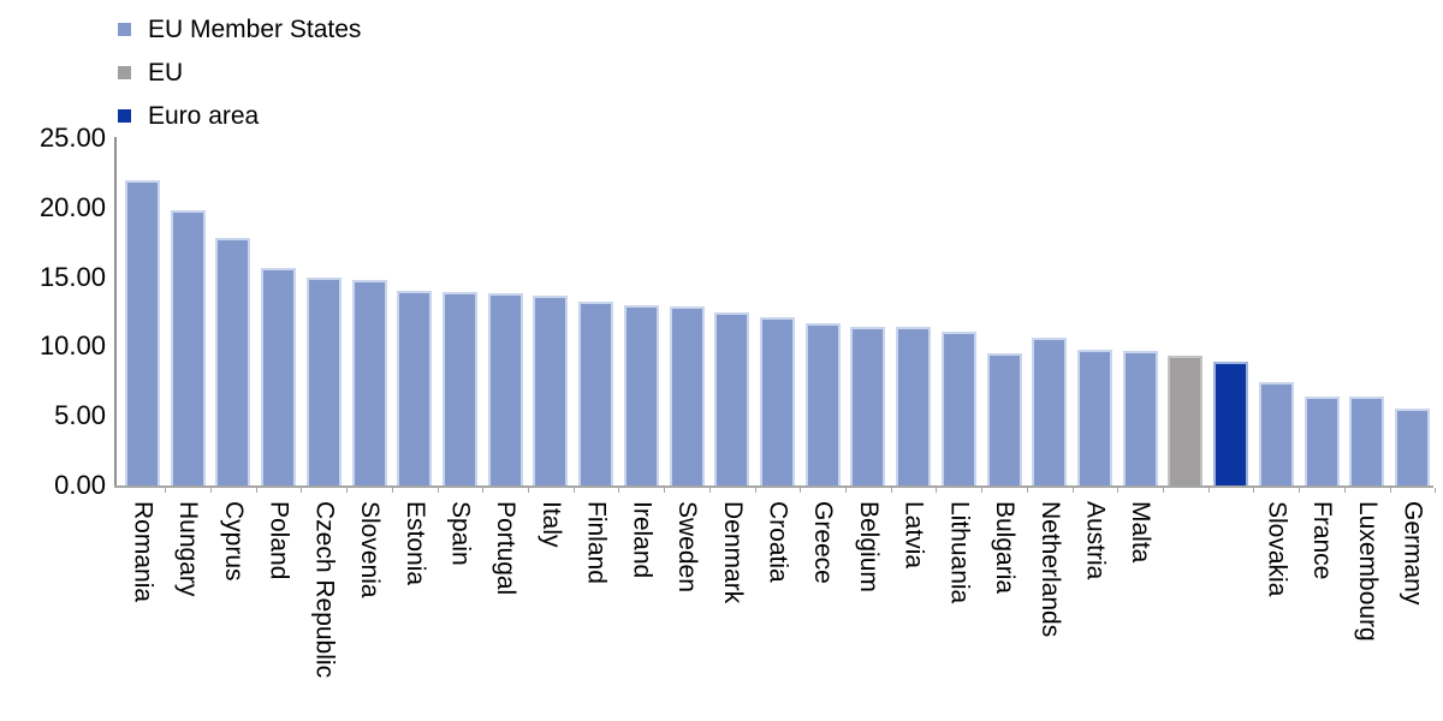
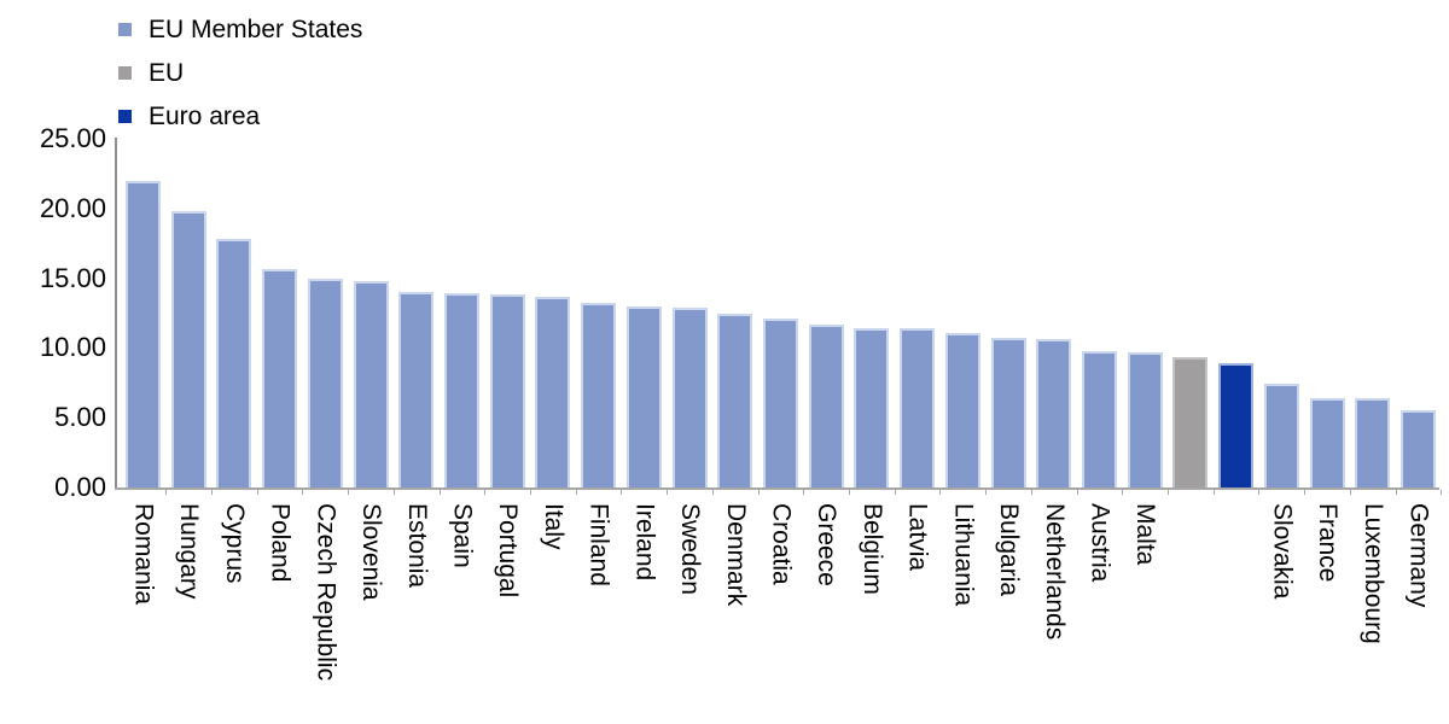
Bulgaria: 9.5 -> 10.7
